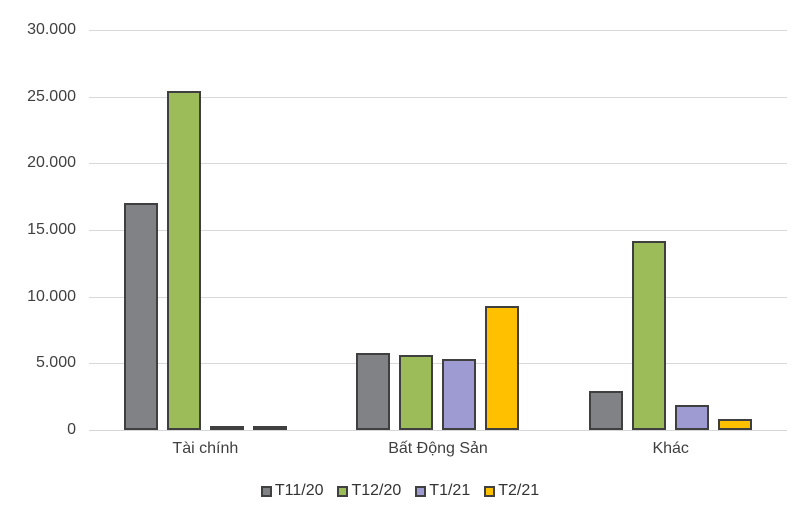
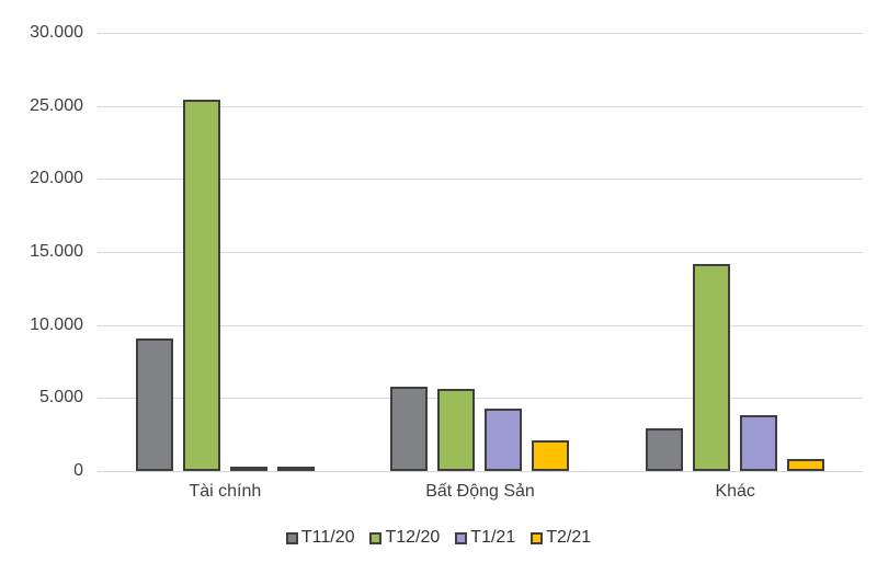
T11/20/Tài chính: 17000 -> 9100
T1/21/Bất Động Sản: 5300 -> 4300
T2/21/Bất Động Sản: 9300 -> 2100
T1/21/Khác: 1900 -> 3800
